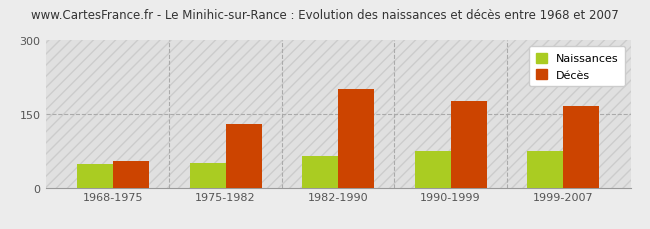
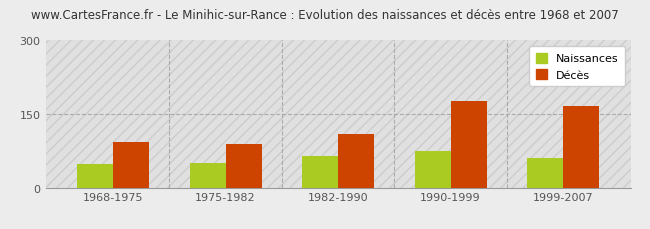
Décès/1968-1975: 55 -> 92
Décès/1975-1982: 130 -> 88
Décès/1982-1990: 200 -> 110
Naissances/1999-2007: 75 -> 60
